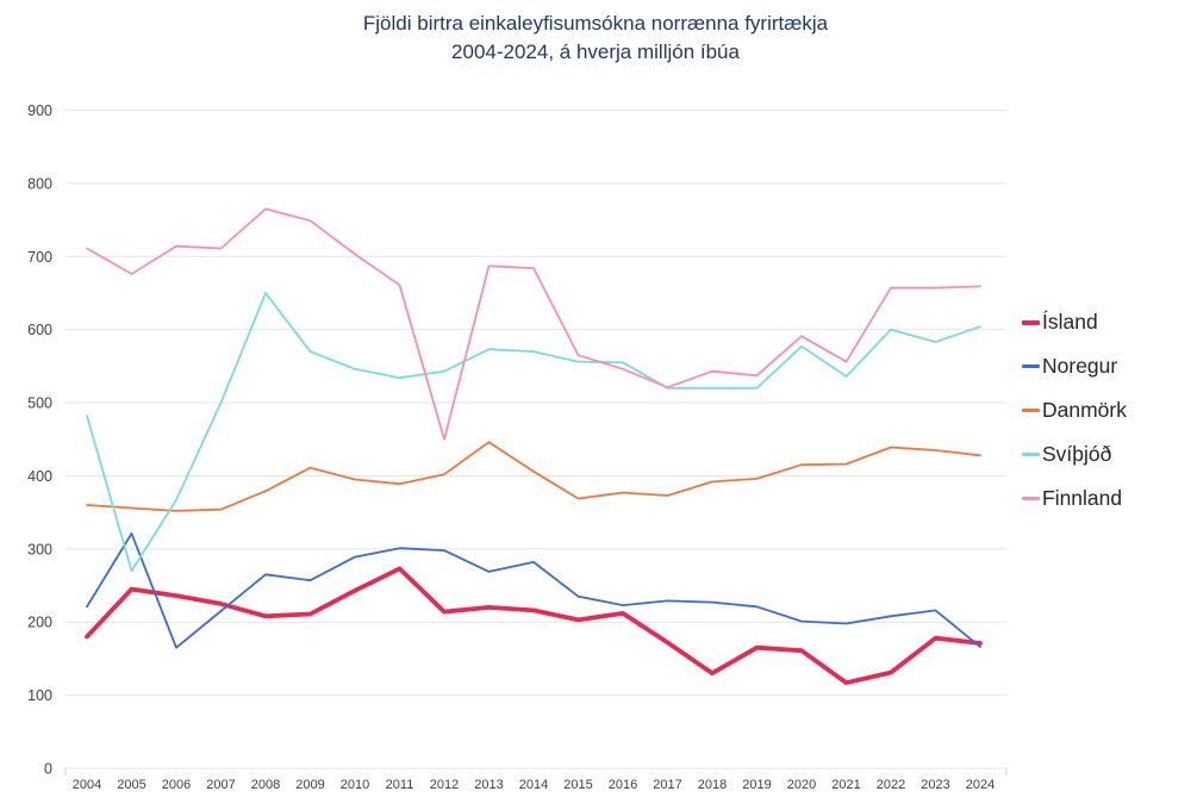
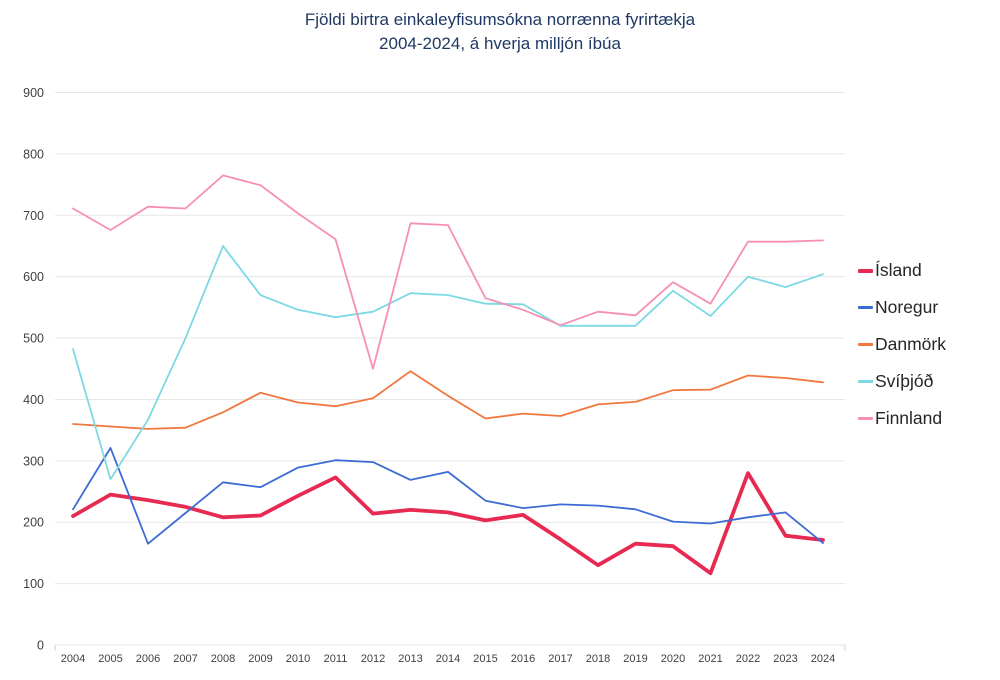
Ísland/2004: 180 -> 210
Ísland/2022: 130 -> 280
